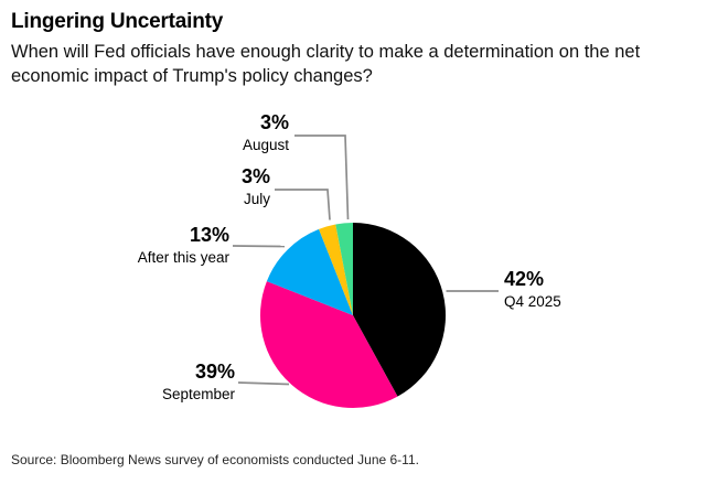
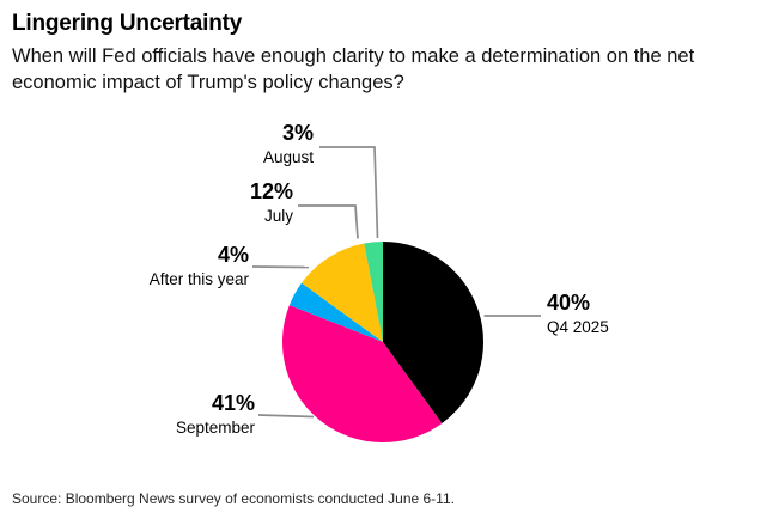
Q4 2025: 42% -> 40%
September: 39% -> 41%
After this year: 13% -> 4%
July: 3% -> 12%
